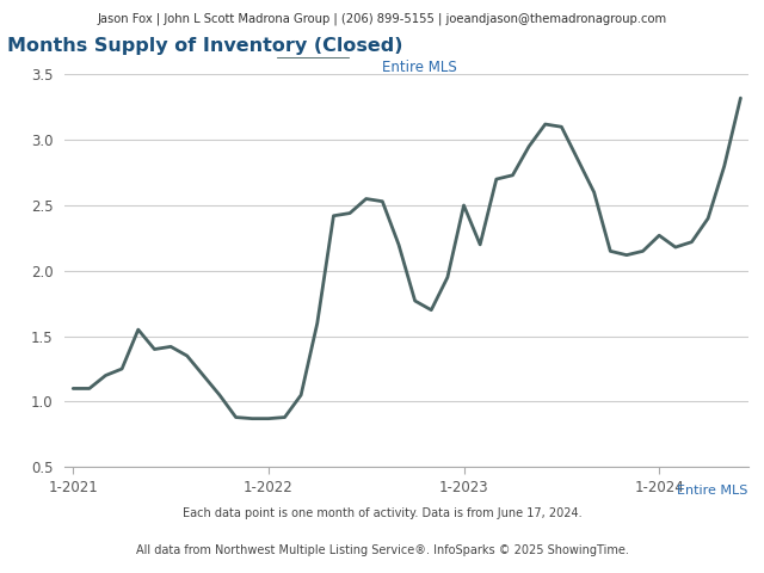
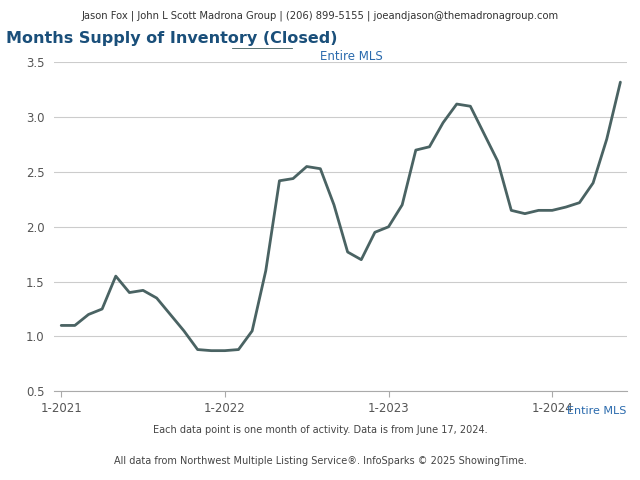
1-2023: 2.50 -> 2.00
1-2024: 2.27 -> 2.15
